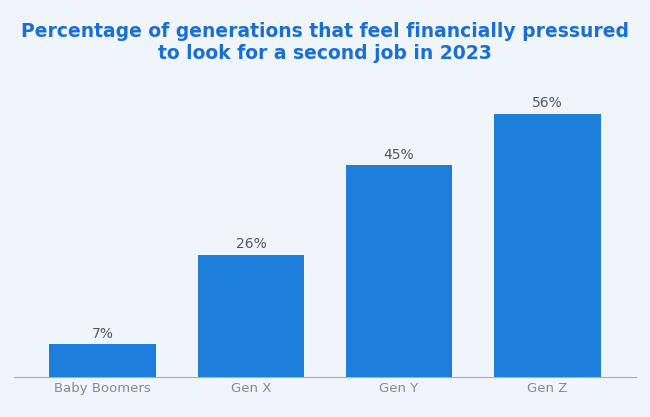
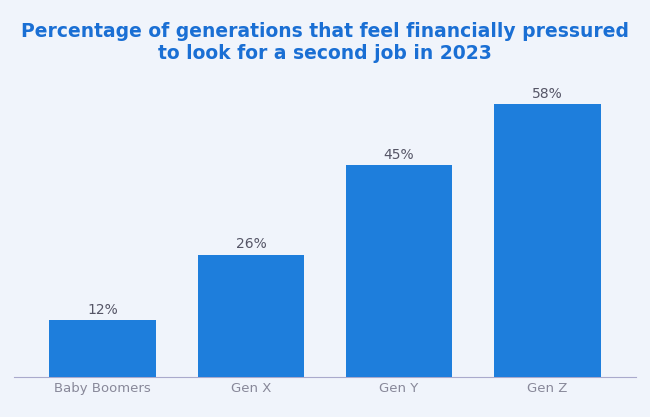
Baby Boomers: 7% -> 12%
Gen Z: 56% -> 58%
